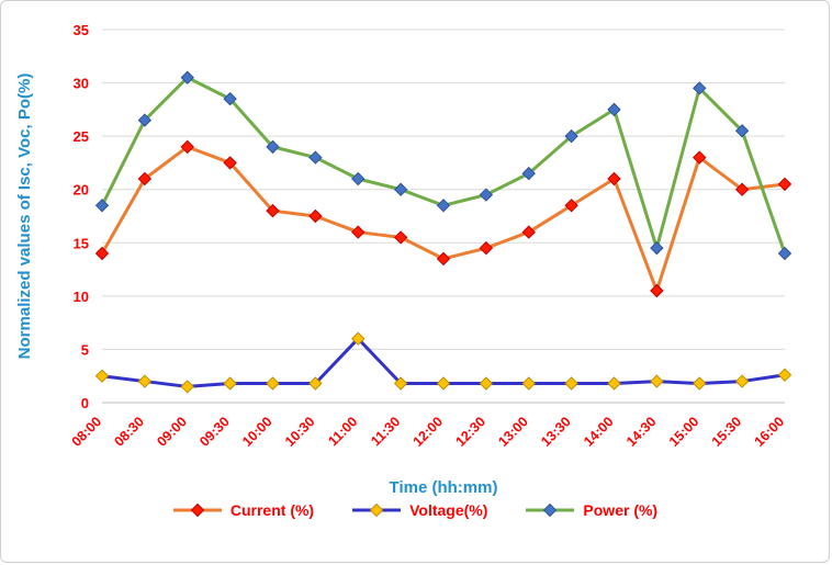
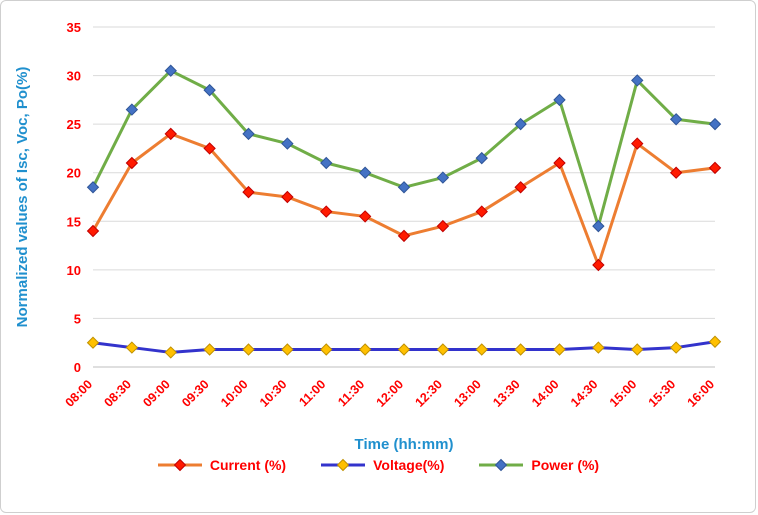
Voltage(%)/11:00: 6 -> 2
Power (%)/16:00: 14 -> 25
